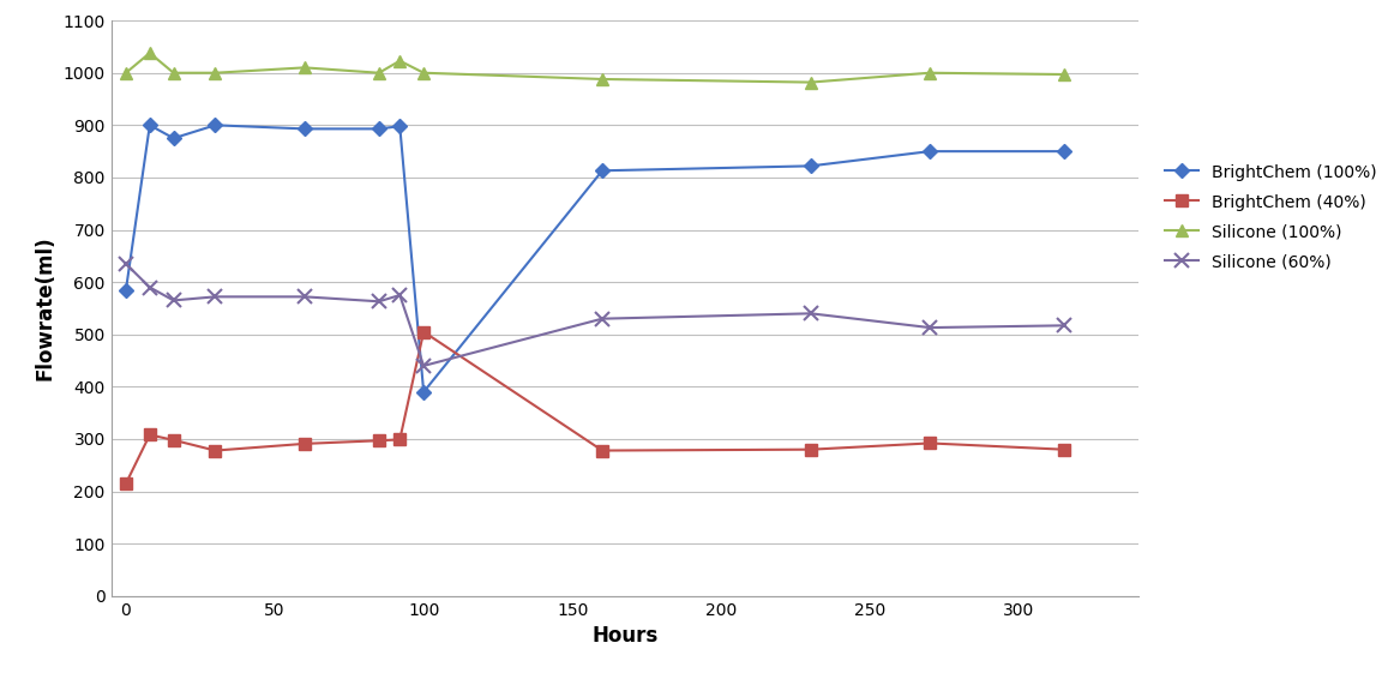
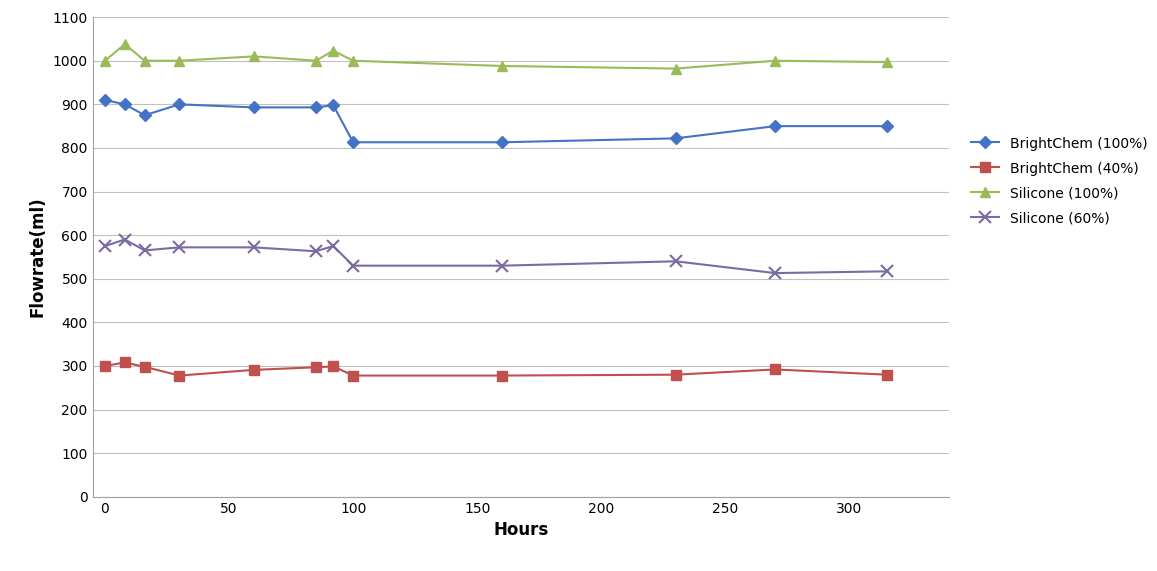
BrightChem (100%)/0: 585 -> 910
BrightChem (40%)/0: 215 -> 300
Silicone (60%)/0: 635 -> 575
BrightChem (100%)/100: 390 -> 813
BrightChem (40%)/100: 505 -> 278
Silicone (60%)/100: 440 -> 530
